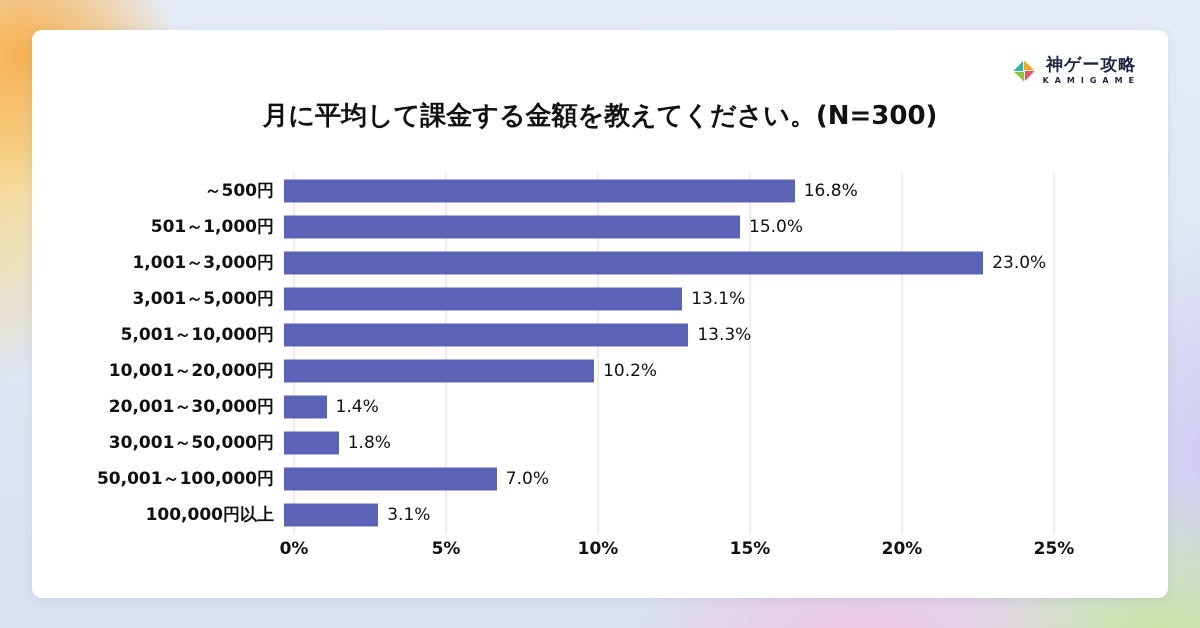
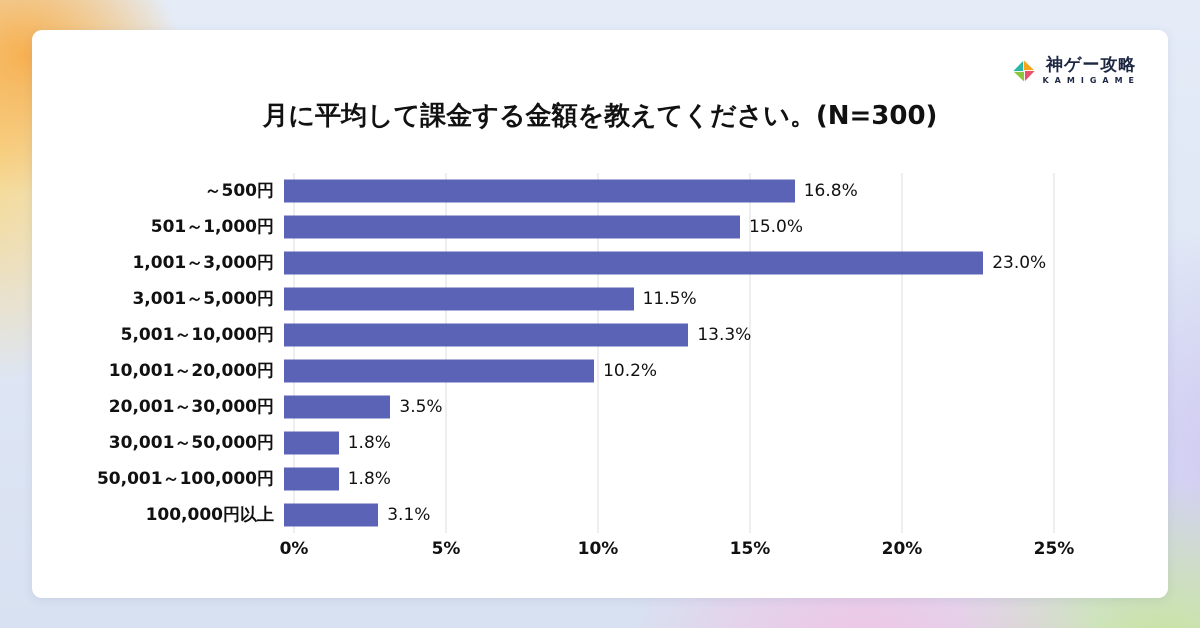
3,001～5,000円: 13.1% -> 11.5%
20,001～30,000円: 1.4% -> 3.5%
50,001～100,000円: 7.0% -> 1.8%
